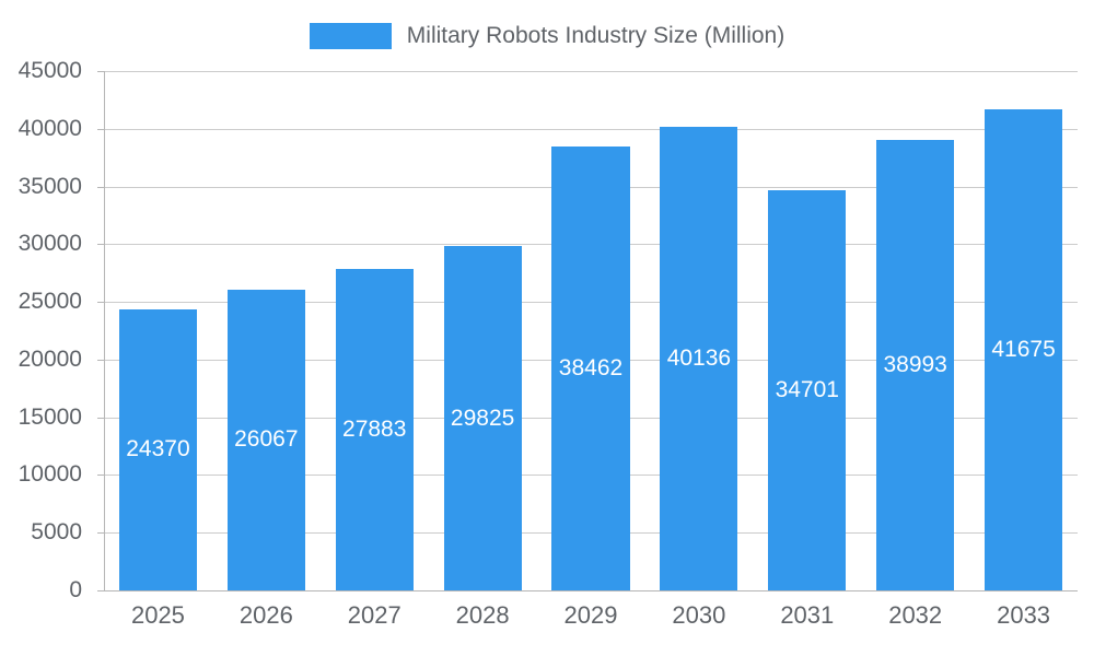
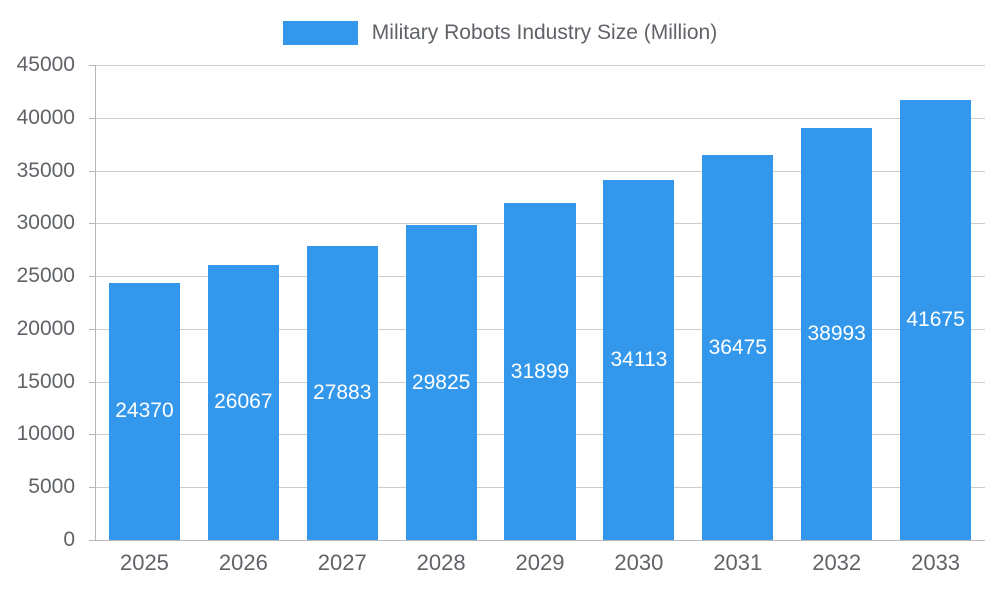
2029: 38462 -> 31899
2030: 40136 -> 34113
2031: 34701 -> 36475
